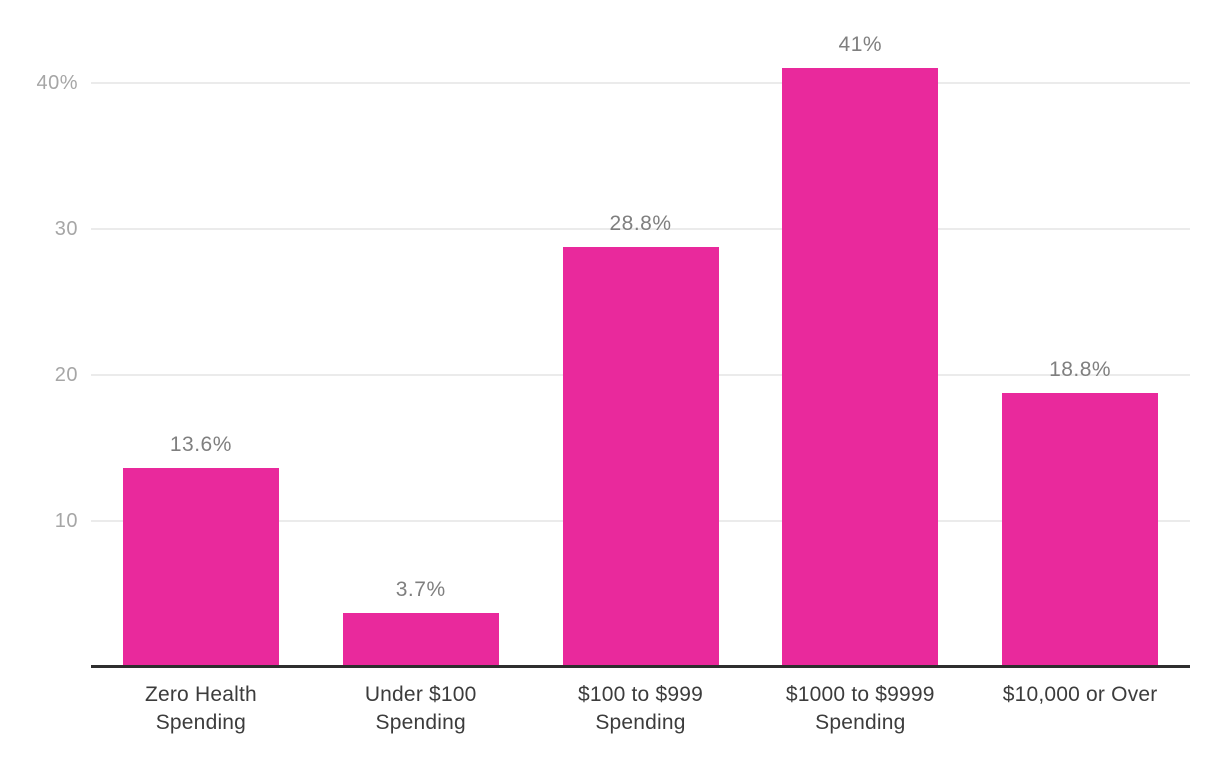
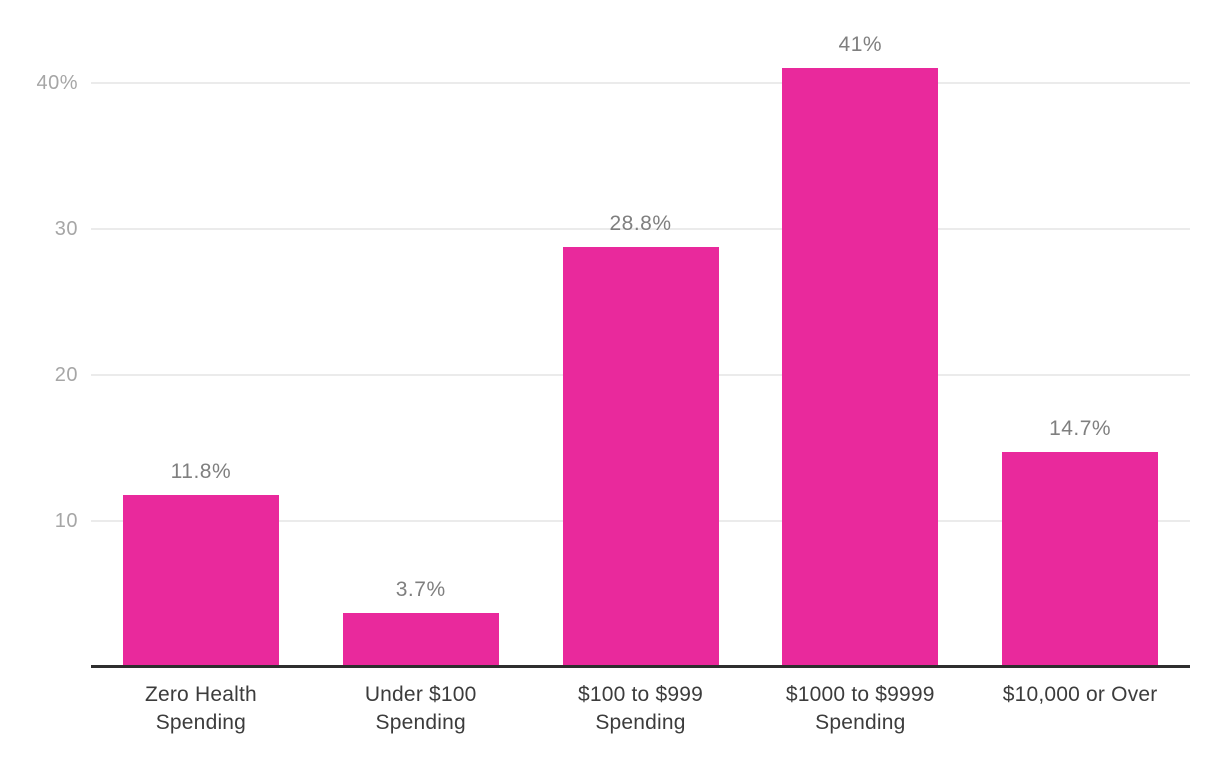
Zero Health Spending: 13.6% -> 11.8%
$10,000 or Over: 18.8% -> 14.7%
